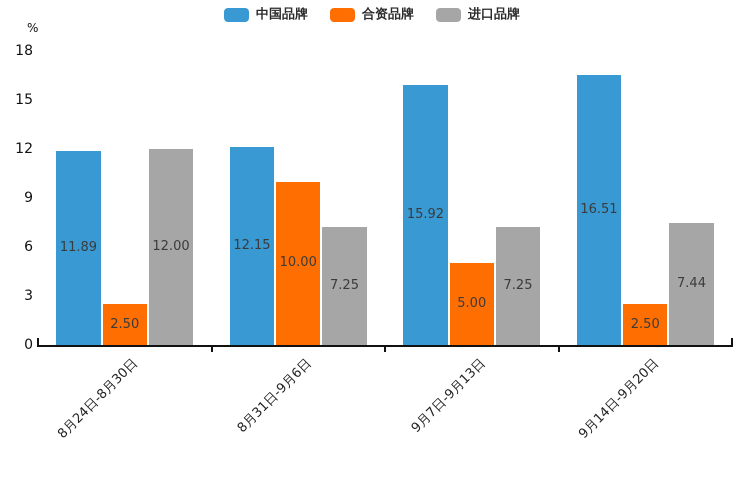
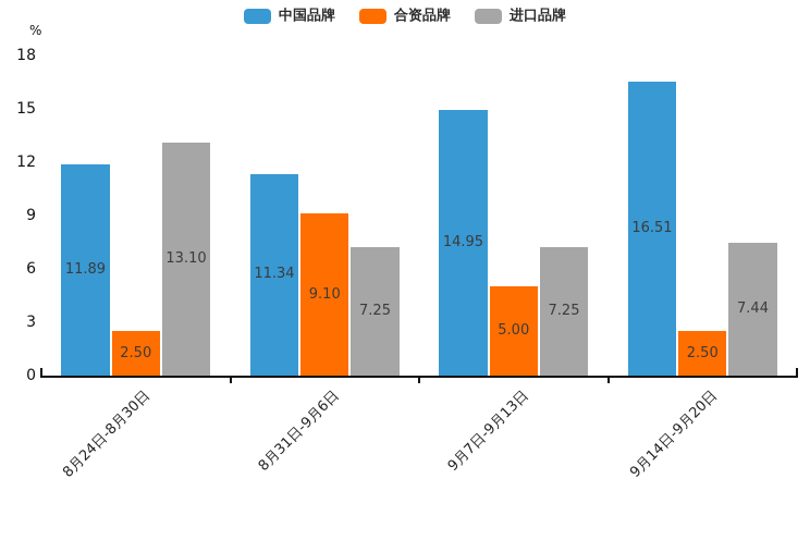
进口品牌/8月24日-8月30日: 12.00 -> 13.10
中国品牌/8月31日-9月6日: 12.15 -> 11.34
合资品牌/8月31日-9月6日: 10.00 -> 9.10
中国品牌/9月7日-9月13日: 15.92 -> 14.95
